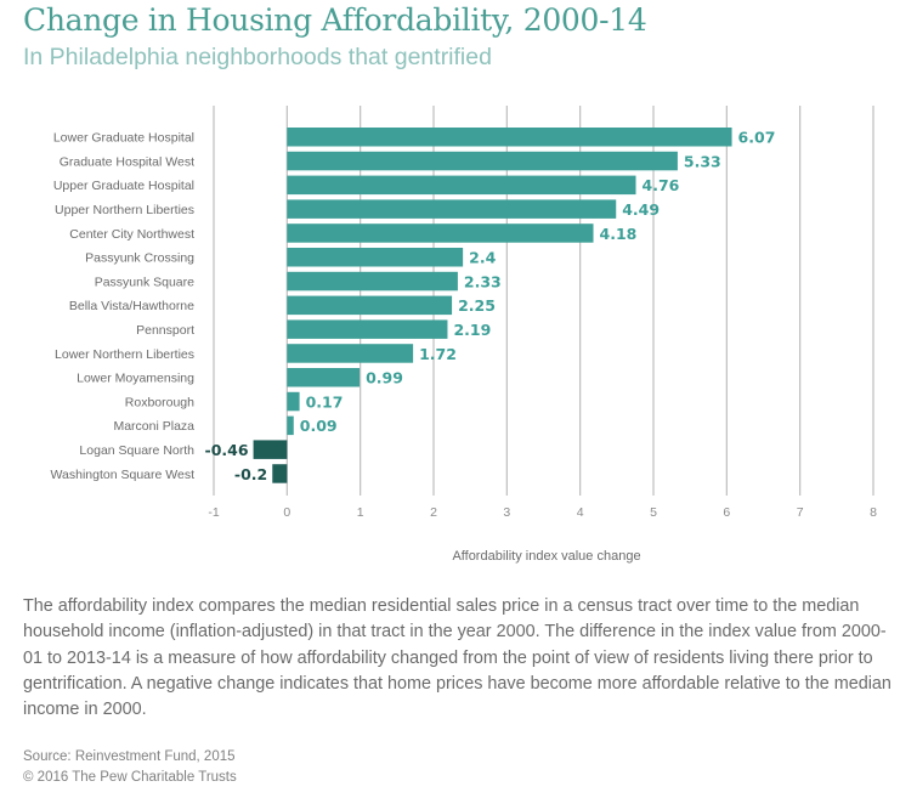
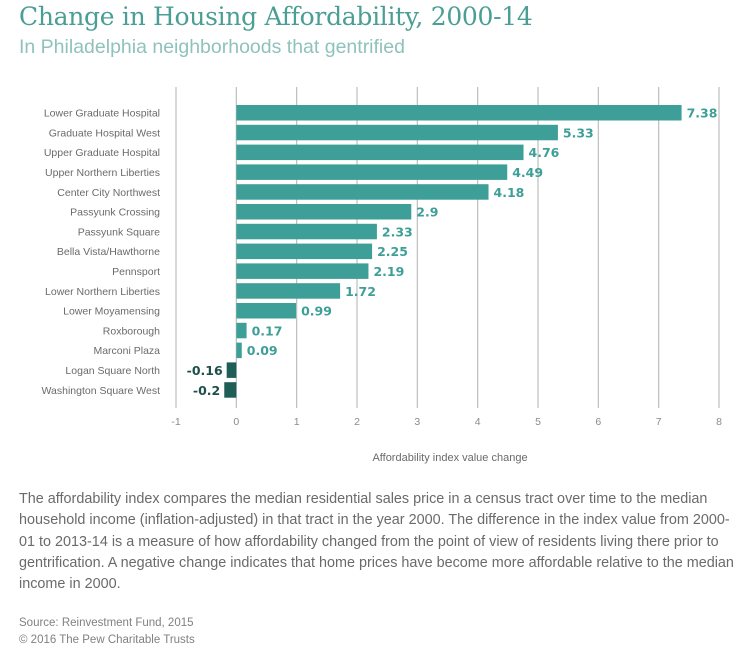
Lower Graduate Hospital: 6.07 -> 7.38
Passyunk Crossing: 2.4 -> 2.9
Logan Square North: -0.46 -> -0.16
